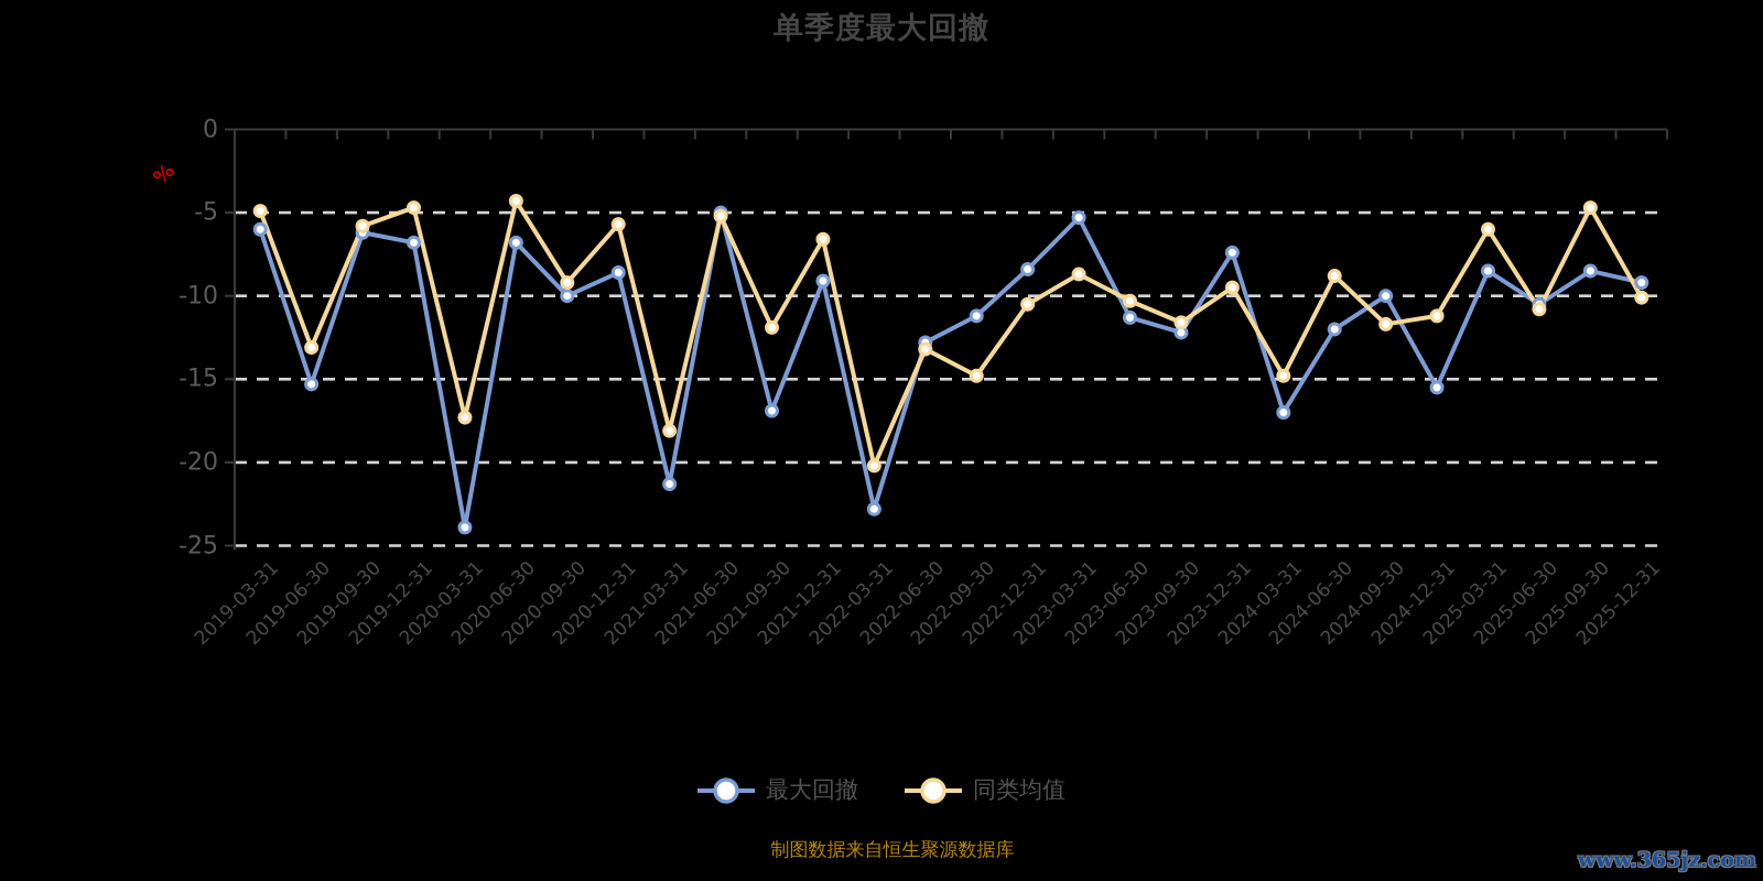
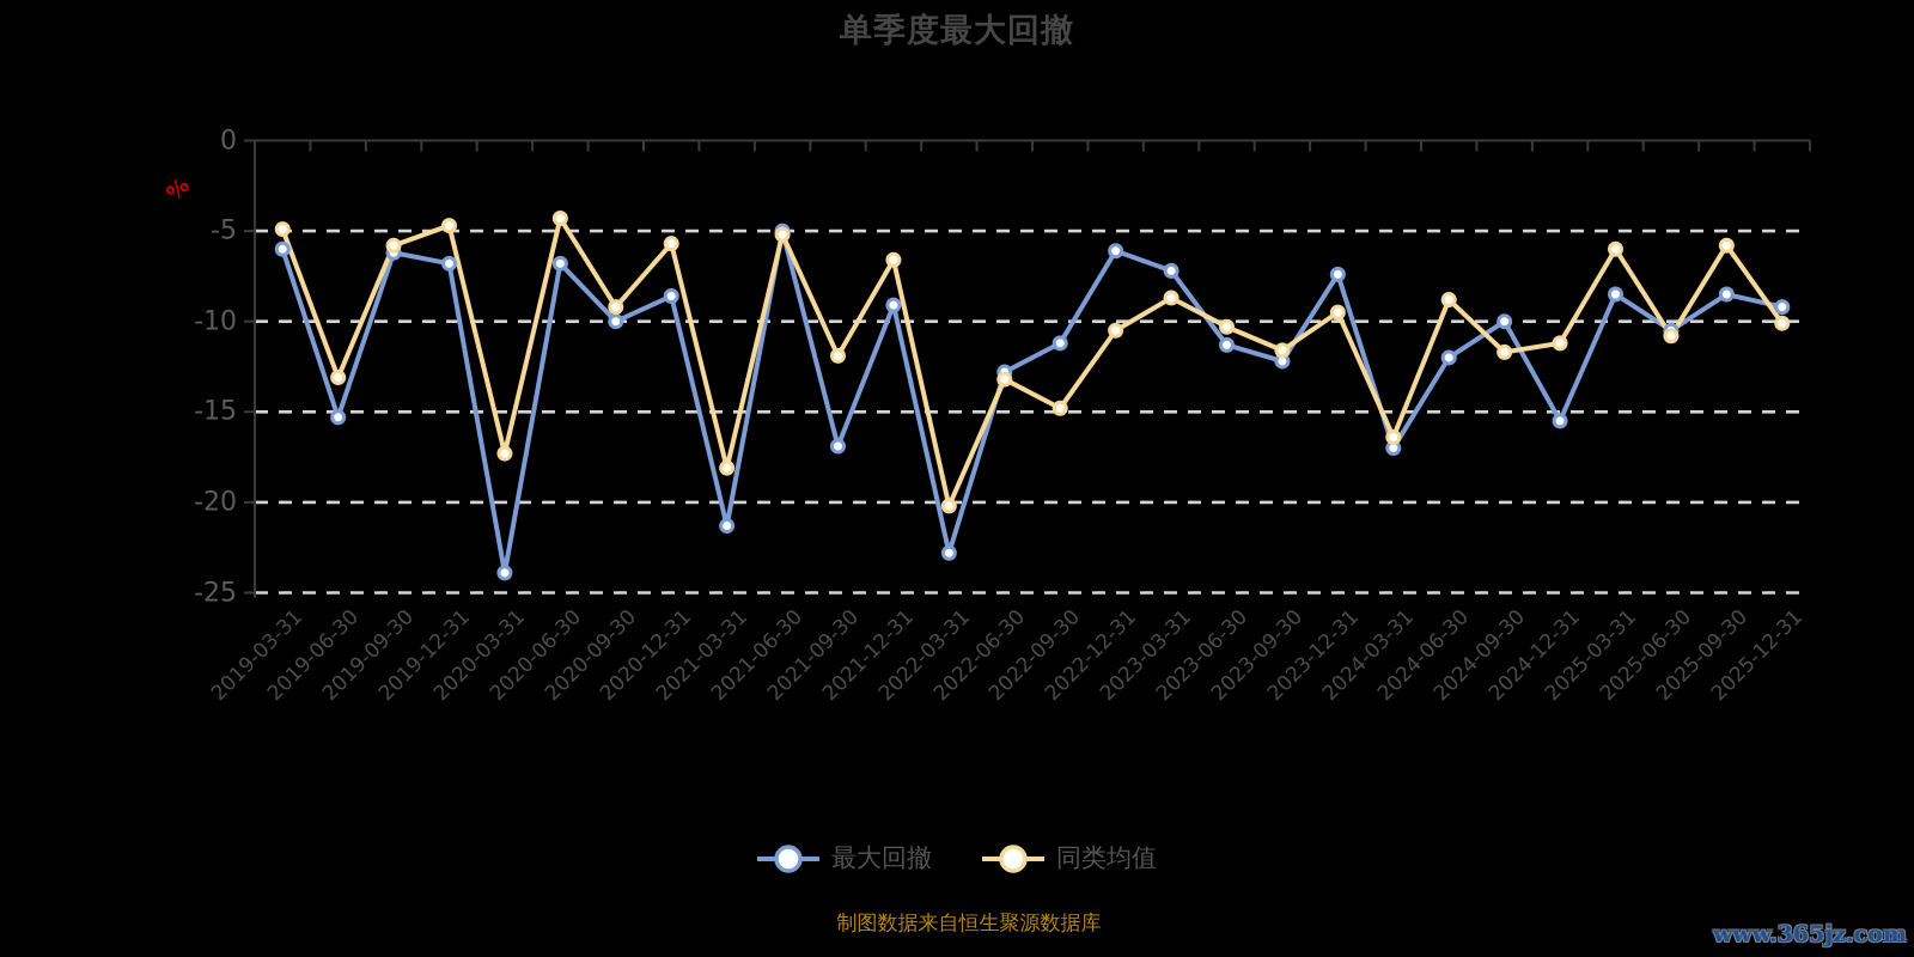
最大回撤/2022-12-31: -8.4 -> -6.1
最大回撤/2023-03-31: -5.3 -> -7.2
同类均值/2024-03-31: -14.8 -> -16.4
同类均值/2025-09-30: -4.7 -> -5.8
